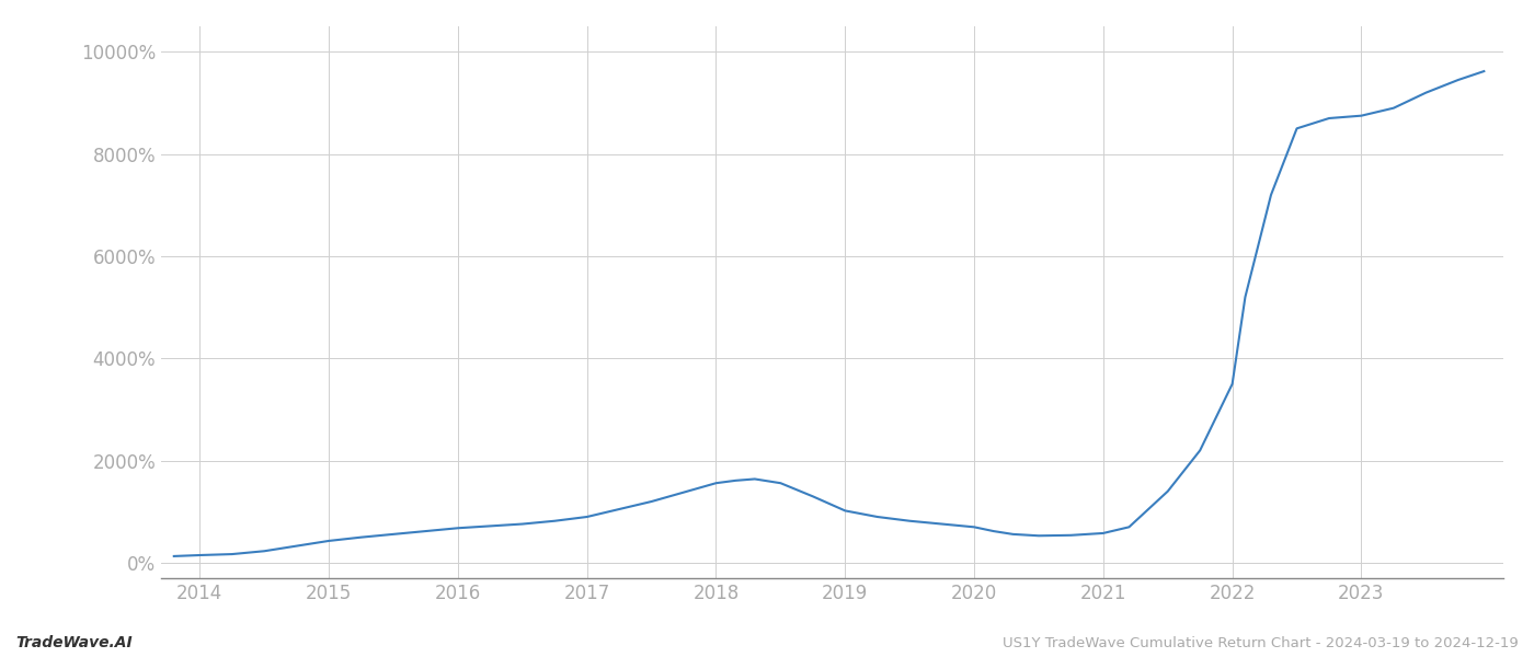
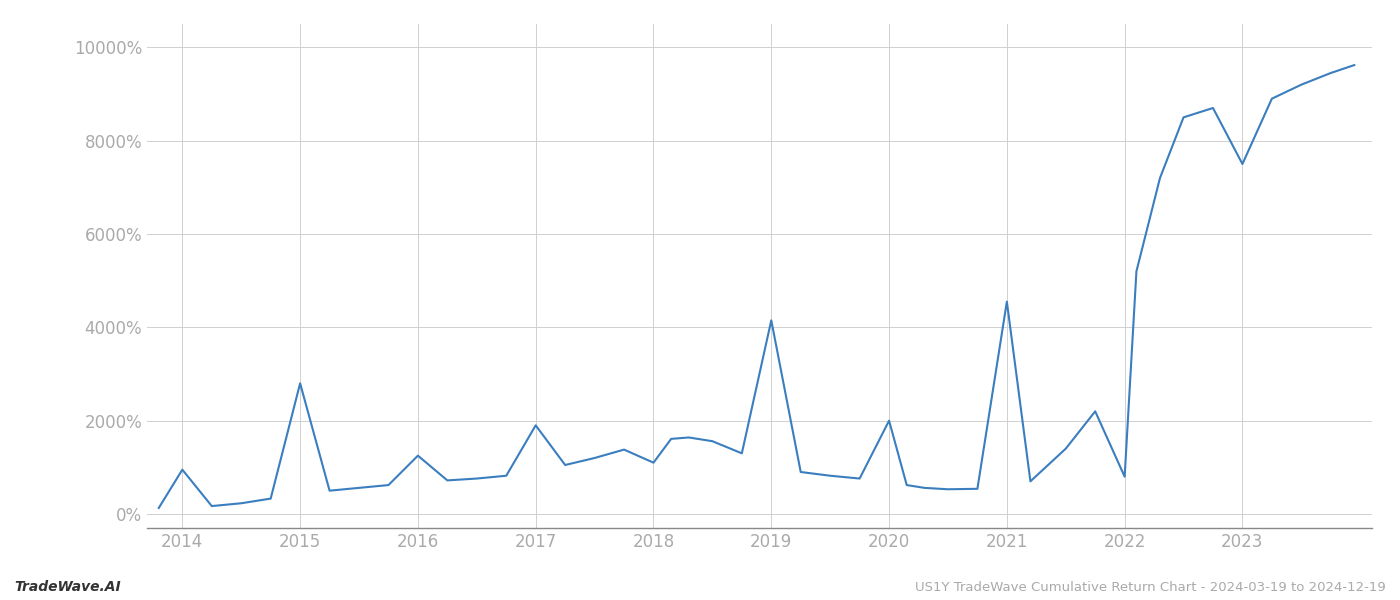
2014: 150% -> 950%
2015: 430% -> 2800%
2016: 680% -> 1250%
2017: 900% -> 1900%
2018: 1560% -> 1100%
2019: 1020% -> 4150%
2020: 700% -> 2000%
2021: 580% -> 4550%
2022: 3500% -> 800%
2023: 8750% -> 7500%
